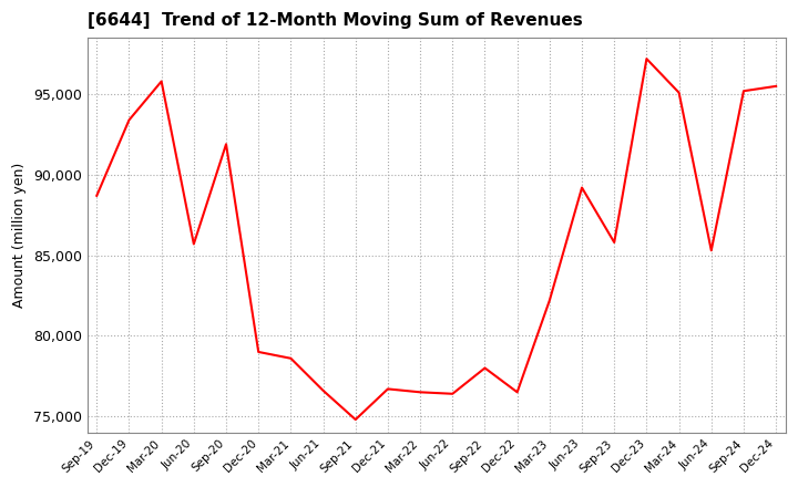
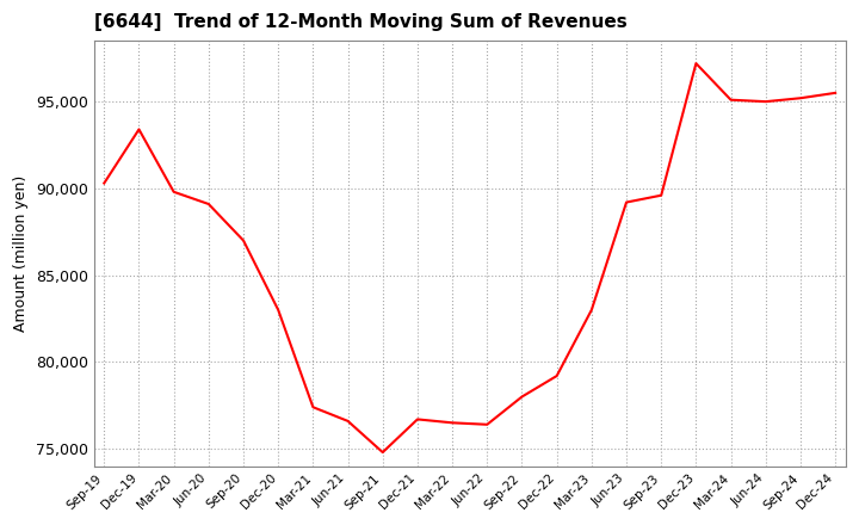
Sep-19: 88,700 -> 90,300
Mar-20: 95,800 -> 89,800
Jun-20: 85,700 -> 89,100
Sep-20: 91,900 -> 87,000
Dec-20: 79,000 -> 83,000
Mar-21: 78,600 -> 77,400
Dec-22: 76,500 -> 79,200
Mar-23: 82,200 -> 83,000
Sep-23: 85,800 -> 89,600
Jun-24: 85,300 -> 95,000
